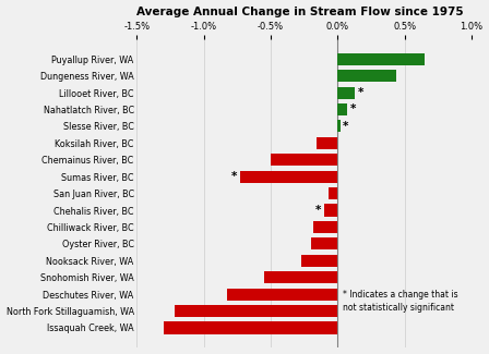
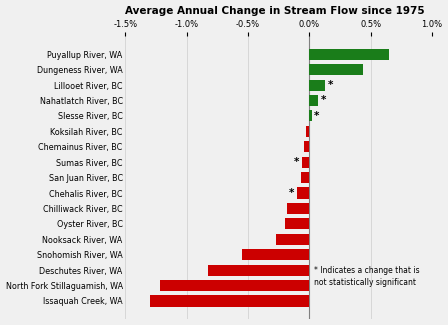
Koksilah River, BC: -0.16% -> -0.03%
Chemainus River, BC: -0.50% -> -0.04%
Sumas River, BC: -0.73% -> -0.06%
